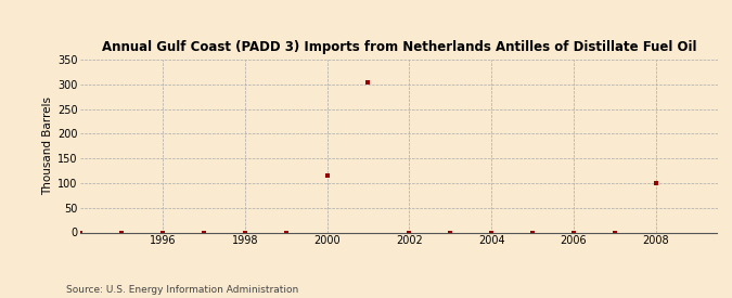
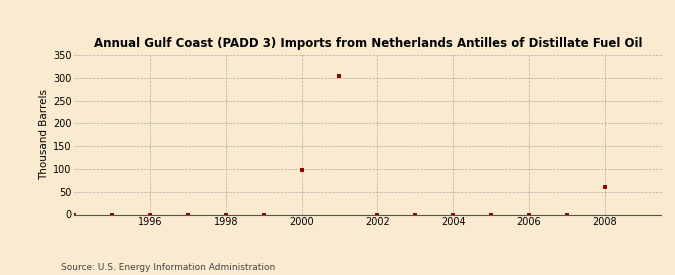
2000: 115 -> 97
2008: 100 -> 60
